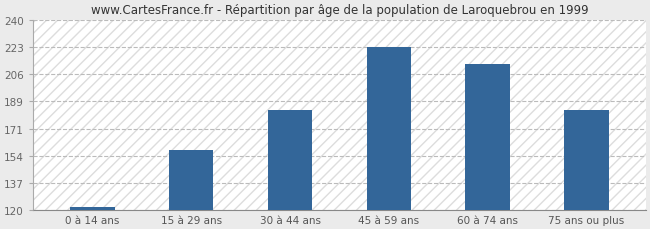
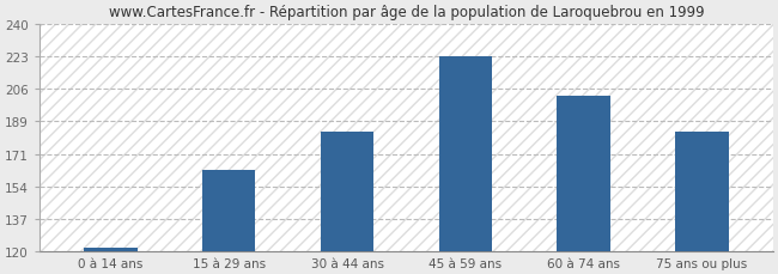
15 à 29 ans: 158 -> 163
60 à 74 ans: 212 -> 202
